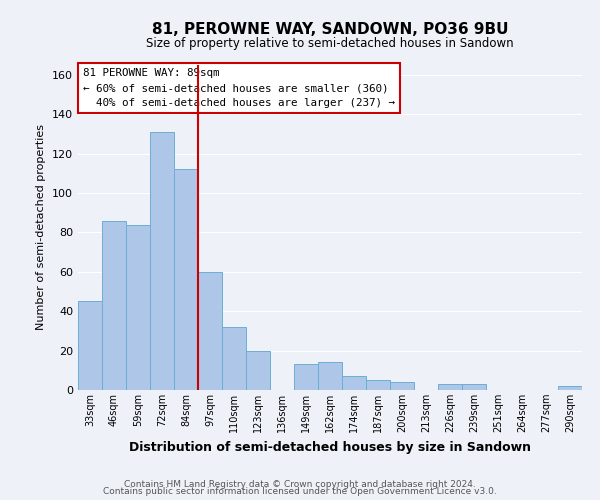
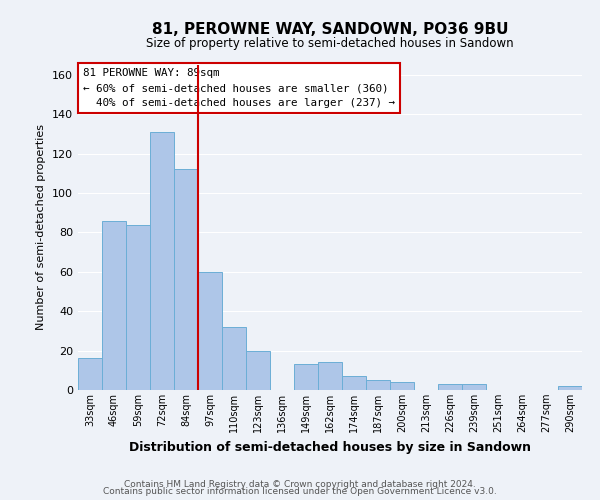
33sqm: 45 -> 16
